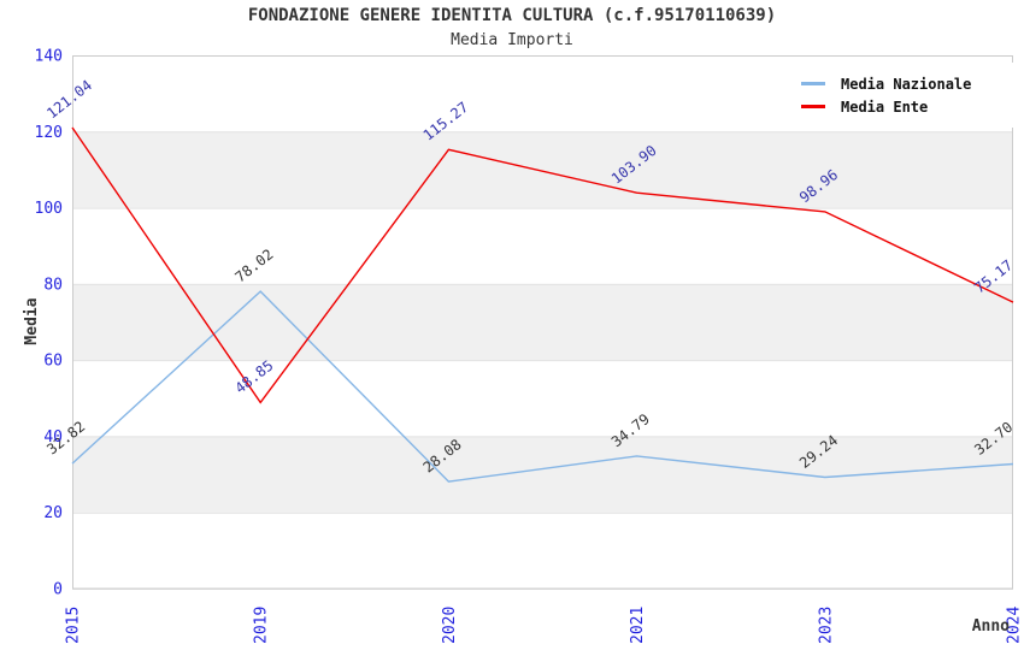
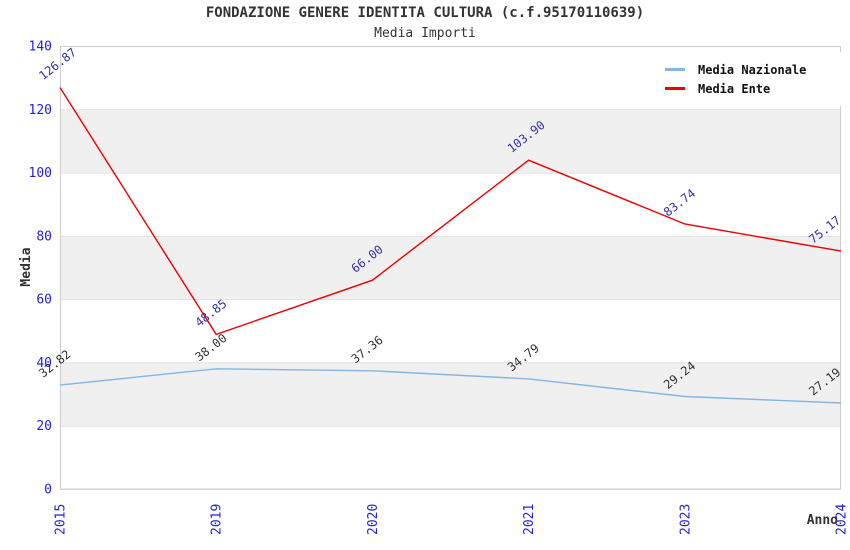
Media Ente/2015: 121.04 -> 126.87
Media Nazionale/2019: 78.02 -> 38.00
Media Nazionale/2020: 28.08 -> 37.36
Media Ente/2020: 115.27 -> 66.00
Media Ente/2023: 98.96 -> 83.74
Media Nazionale/2024: 32.70 -> 27.19
